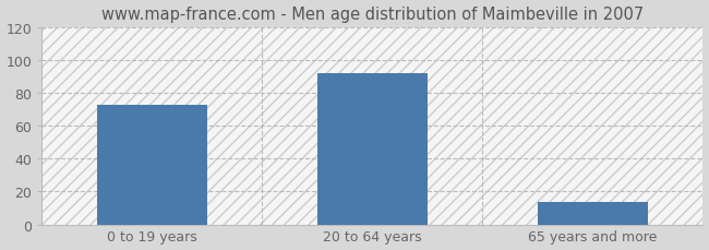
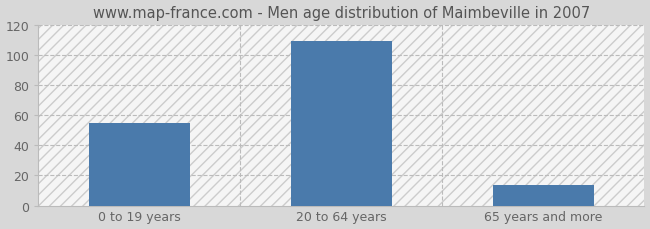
0 to 19 years: 73 -> 55
20 to 64 years: 92 -> 109
